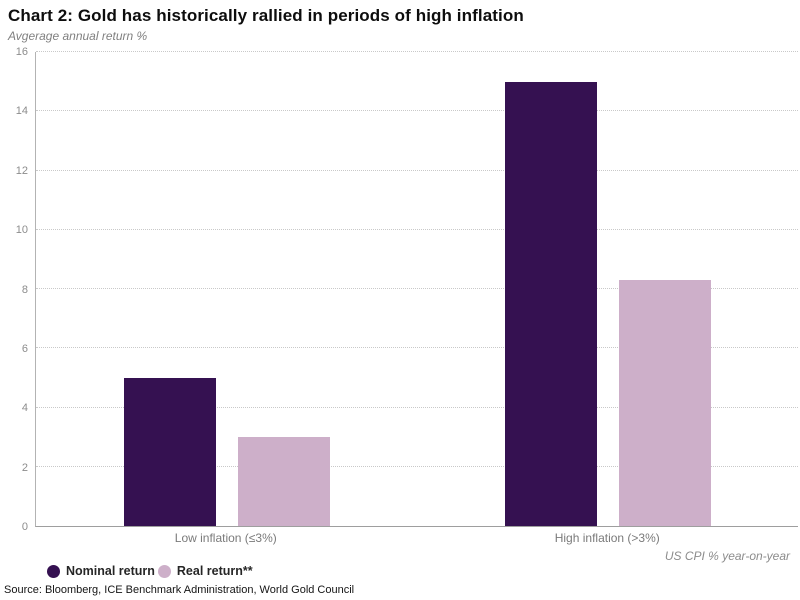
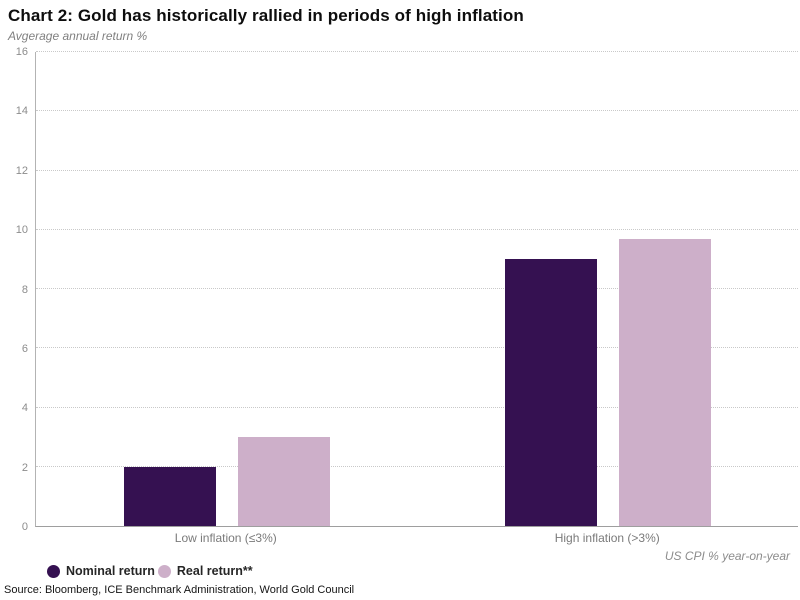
Nominal return/Low inflation (≤3%): 5 -> 2
Nominal return/High inflation (>3%): 15 -> 9
Real return**/High inflation (>3%): 8.3 -> 9.7
